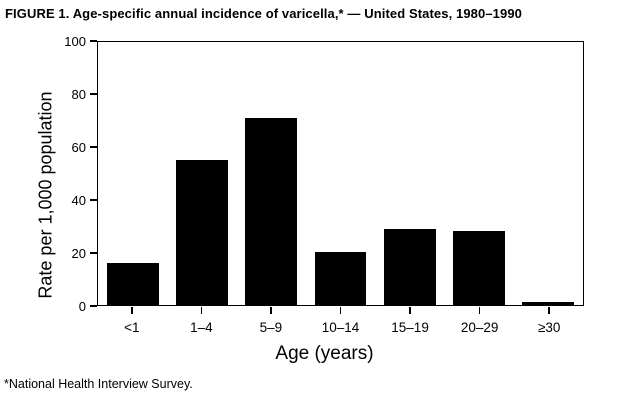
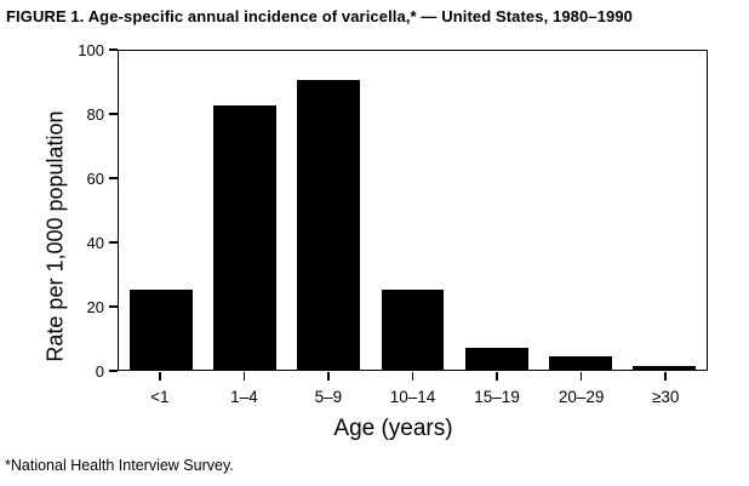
<1: 16 -> 25
1–4: 55 -> 83
5–9: 71 -> 91
10–14: 20 -> 25
15–19: 29 -> 7
20–29: 28 -> 4
